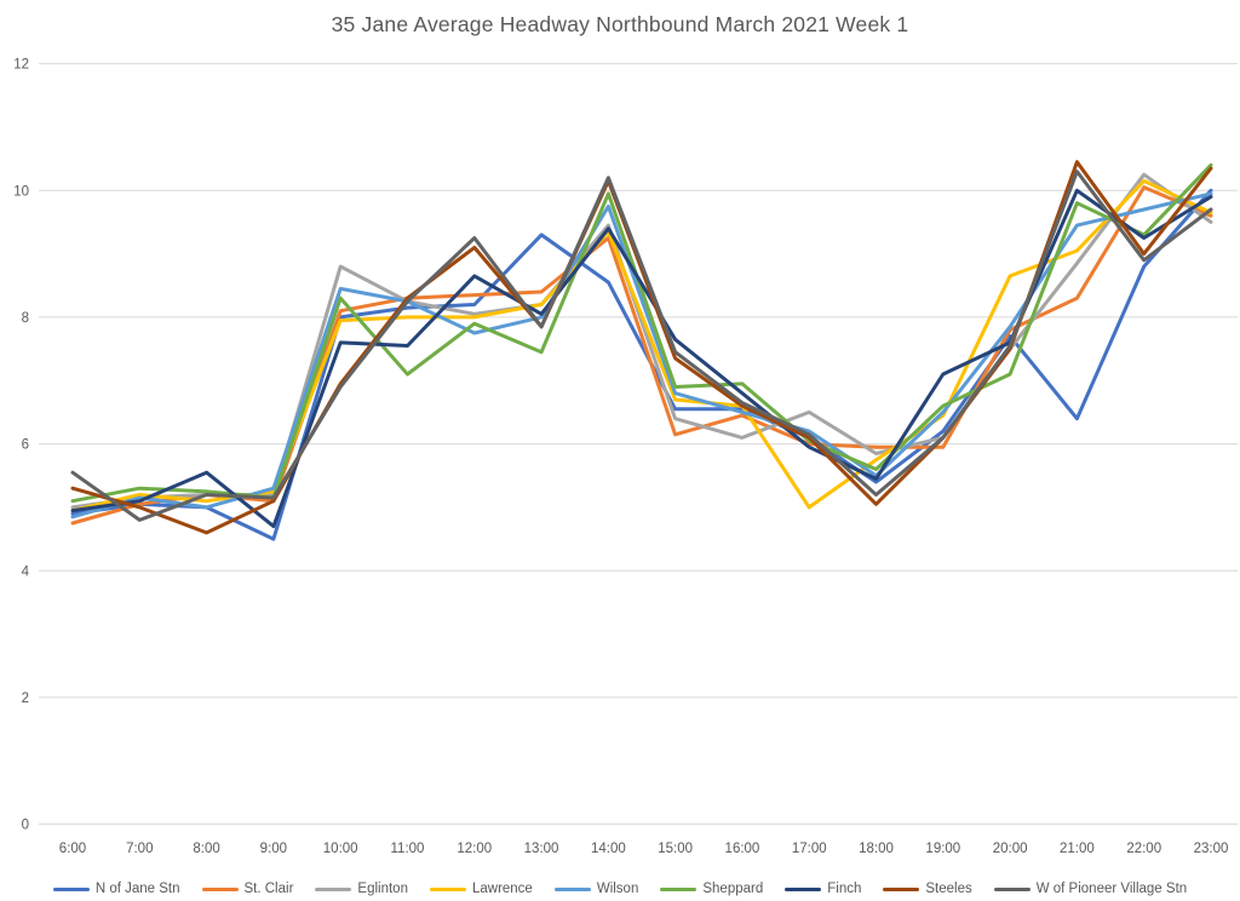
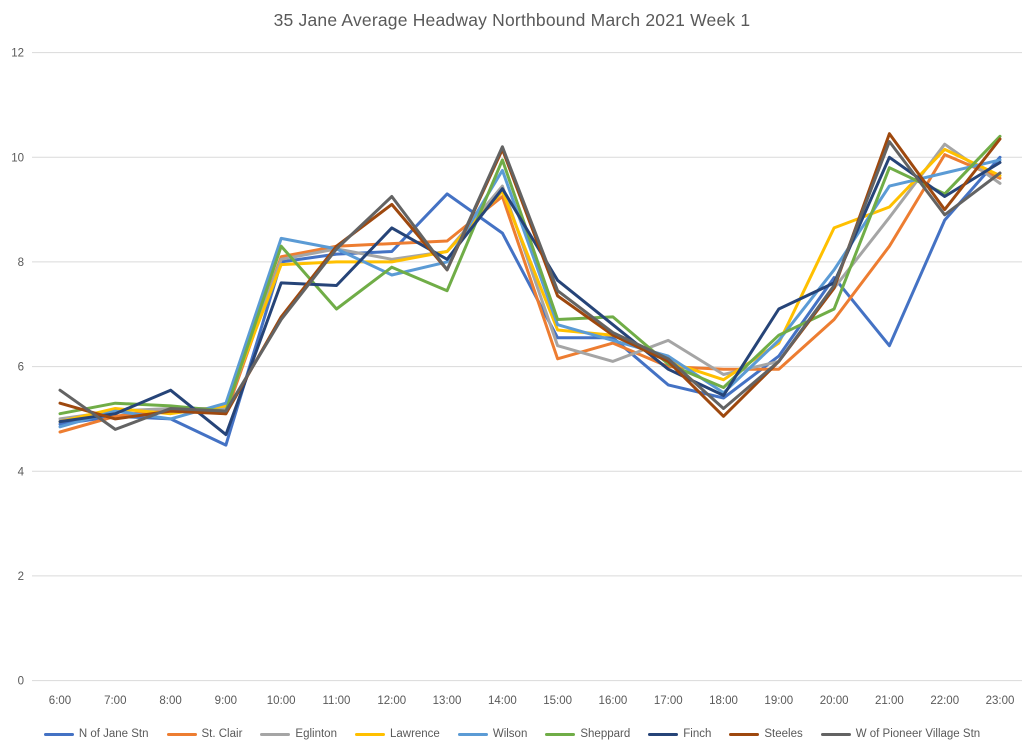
Steeles/8:00: 4.6 -> 5.2
Eglinton/10:00: 8.8 -> 8.1
N of Jane Stn/17:00: 6.1 -> 5.7
Lawrence/17:00: 5.0 -> 6.1
St. Clair/20:00: 7.8 -> 6.9
